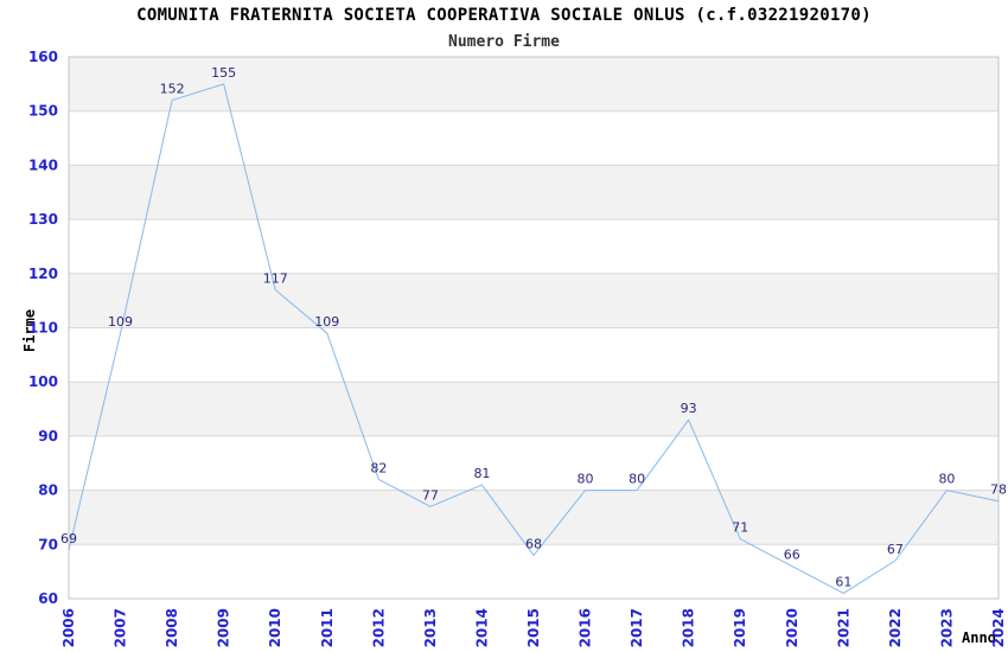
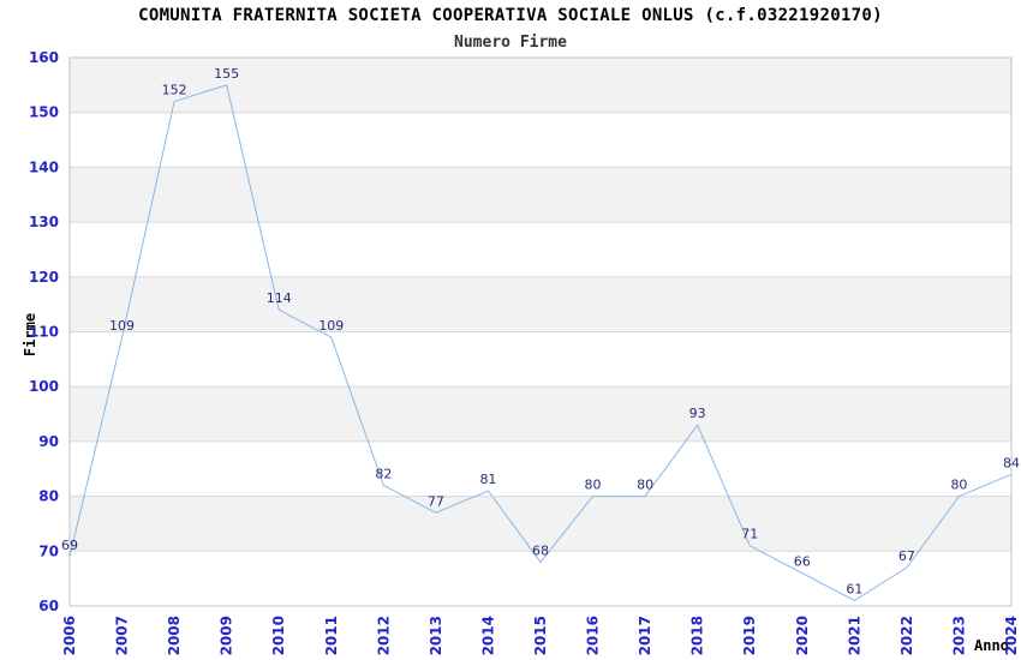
2010: 117 -> 114
2024: 78 -> 84
